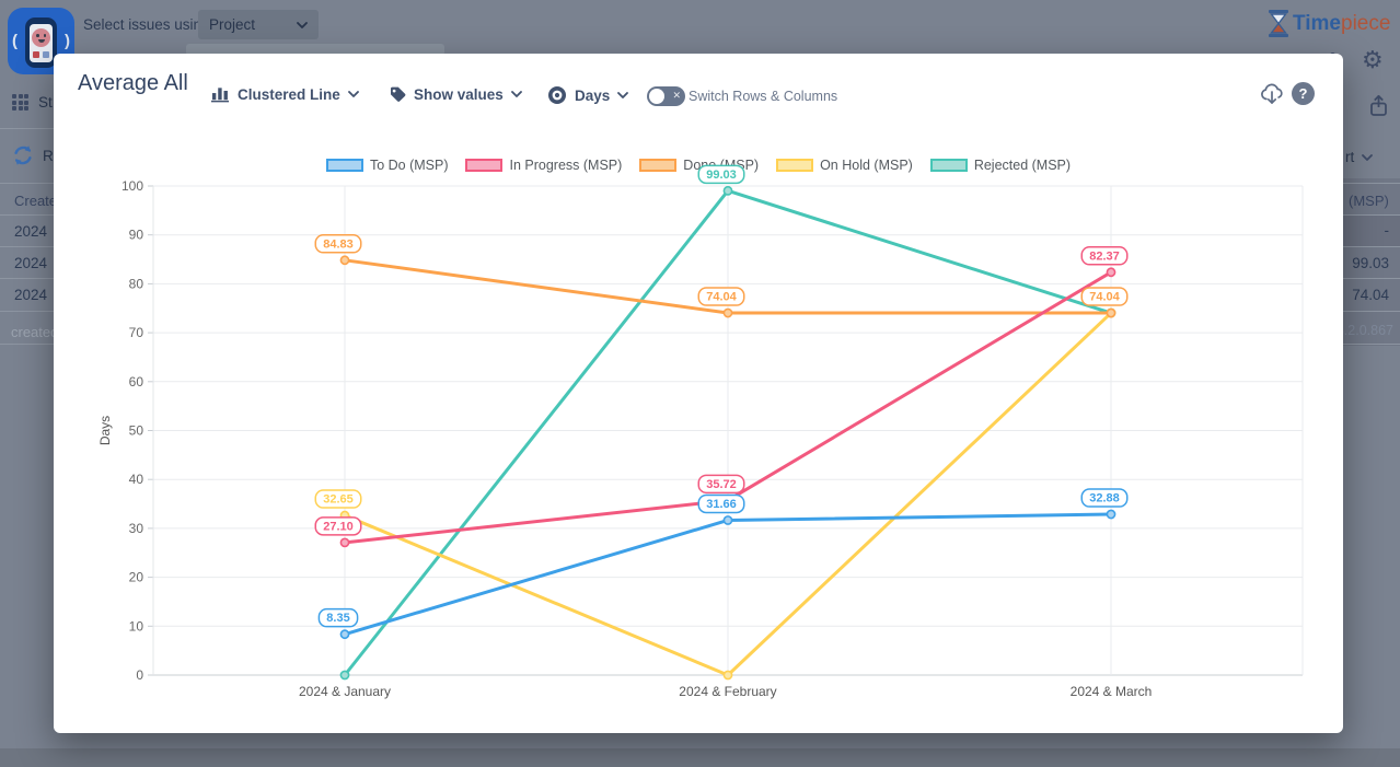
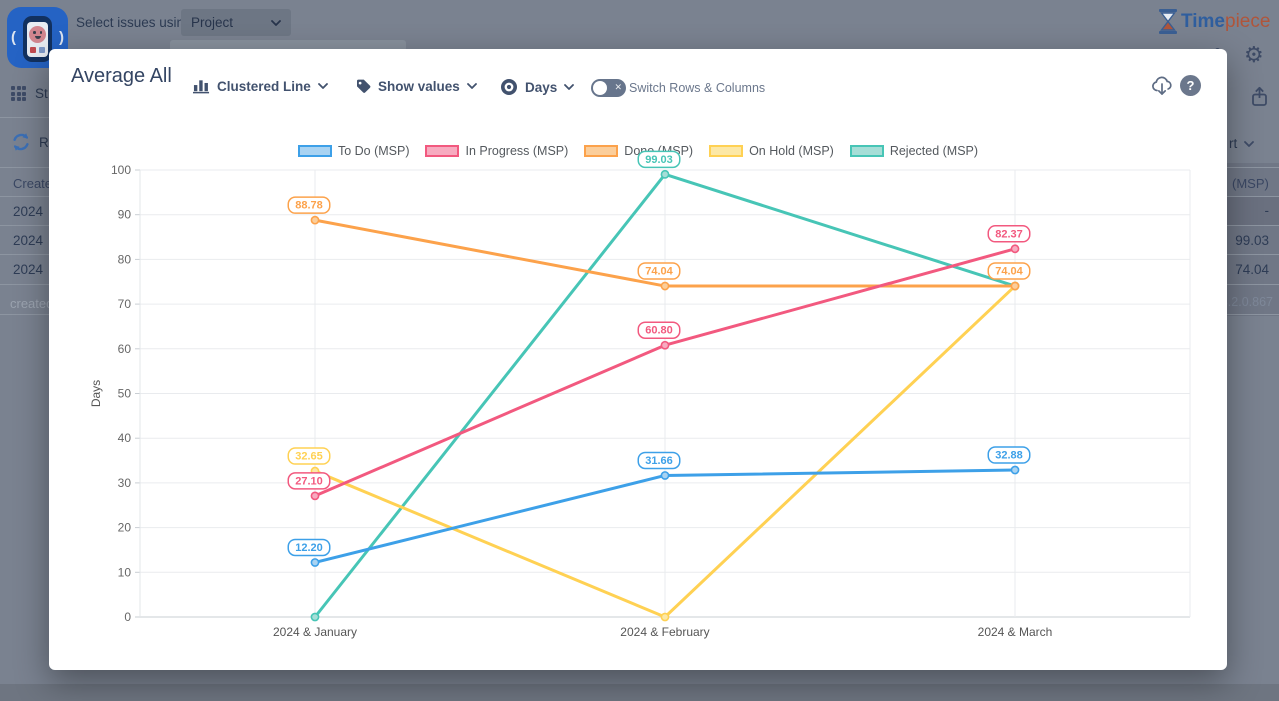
To Do (MSP)/2024 & January: 8.35 -> 12.20
Done (MSP)/2024 & January: 84.83 -> 88.78
In Progress (MSP)/2024 & February: 35.72 -> 60.80
